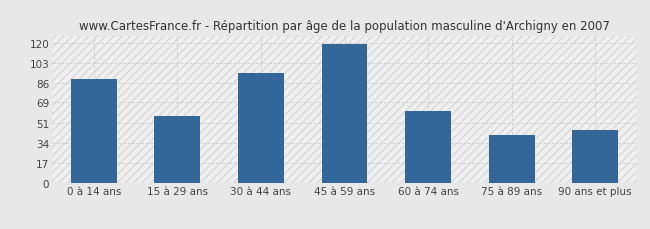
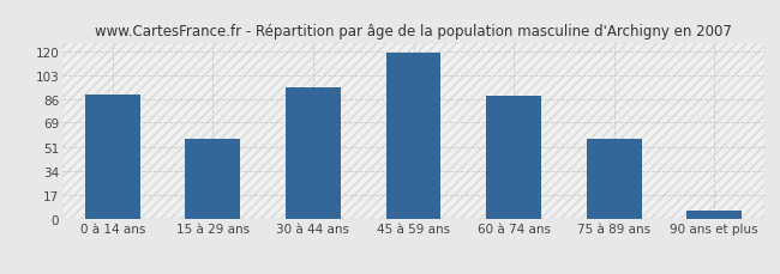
60 à 74 ans: 62 -> 88
75 à 89 ans: 41 -> 57
90 ans et plus: 45 -> 6
